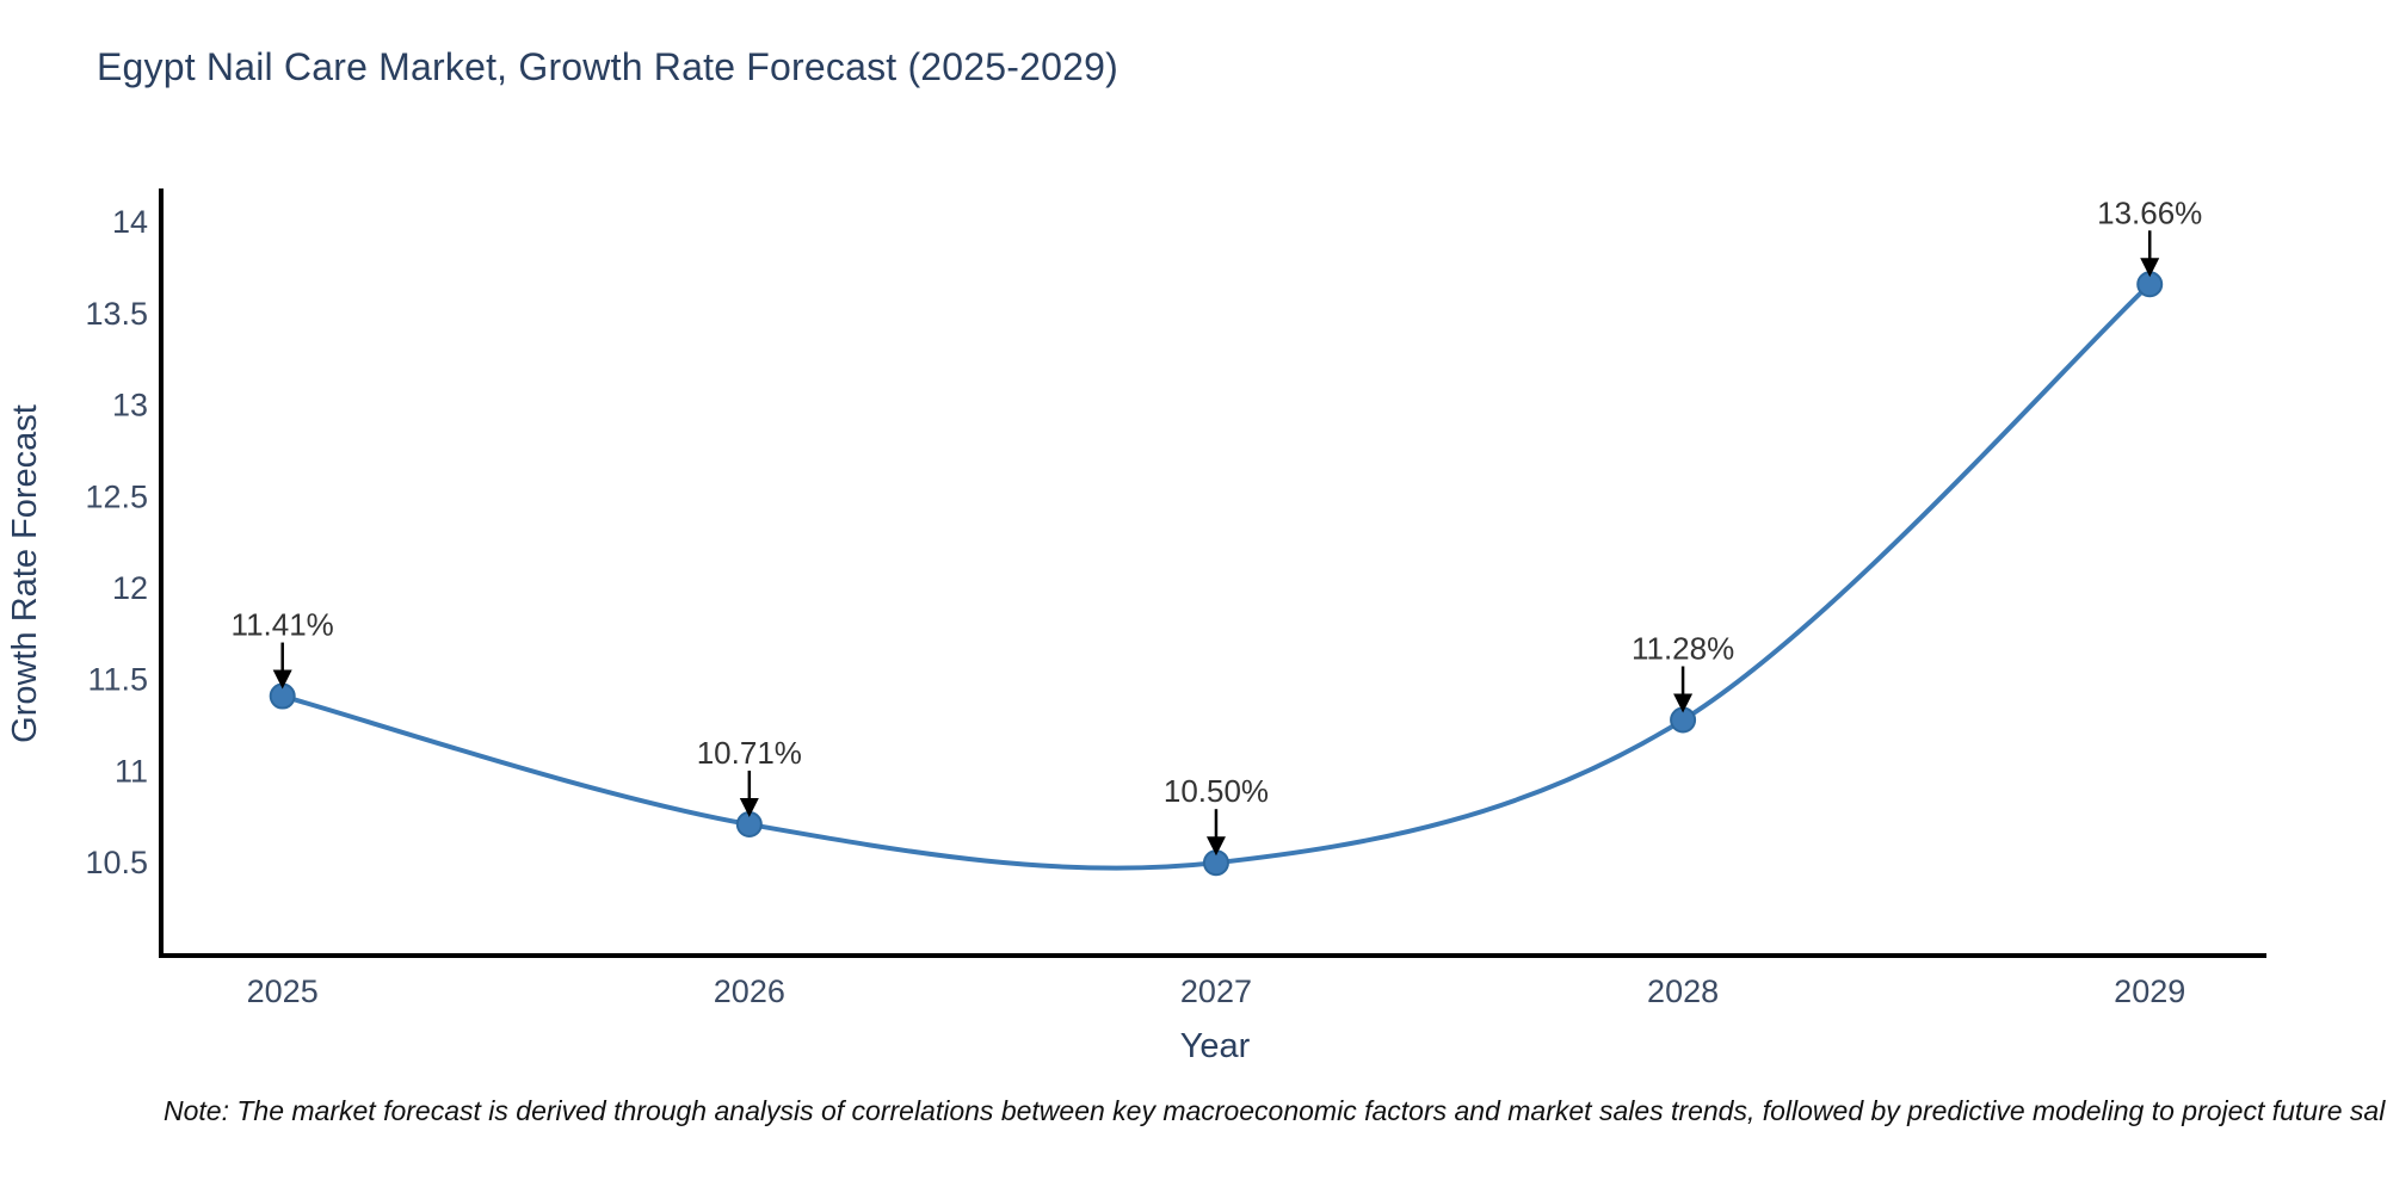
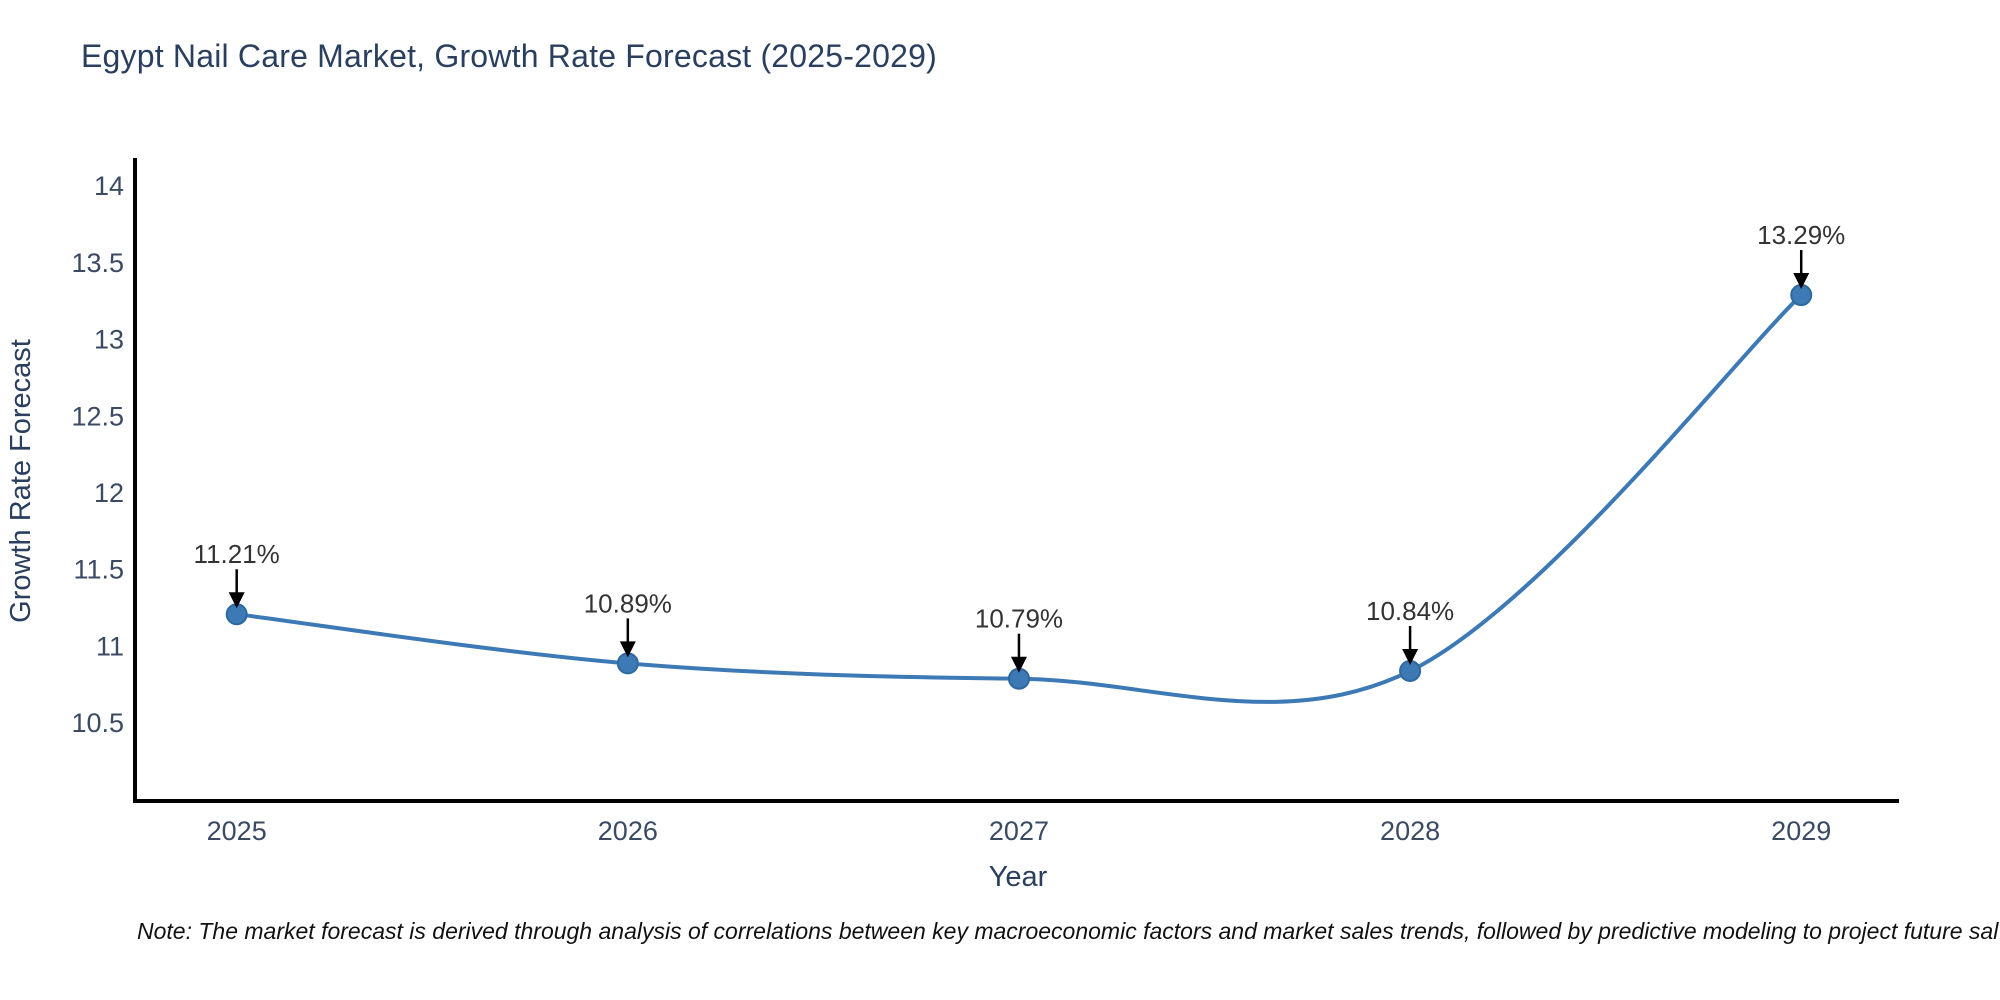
2025: 11.41% -> 11.21%
2026: 10.71% -> 10.89%
2027: 10.50% -> 10.79%
2028: 11.28% -> 10.84%
2029: 13.66% -> 13.29%
